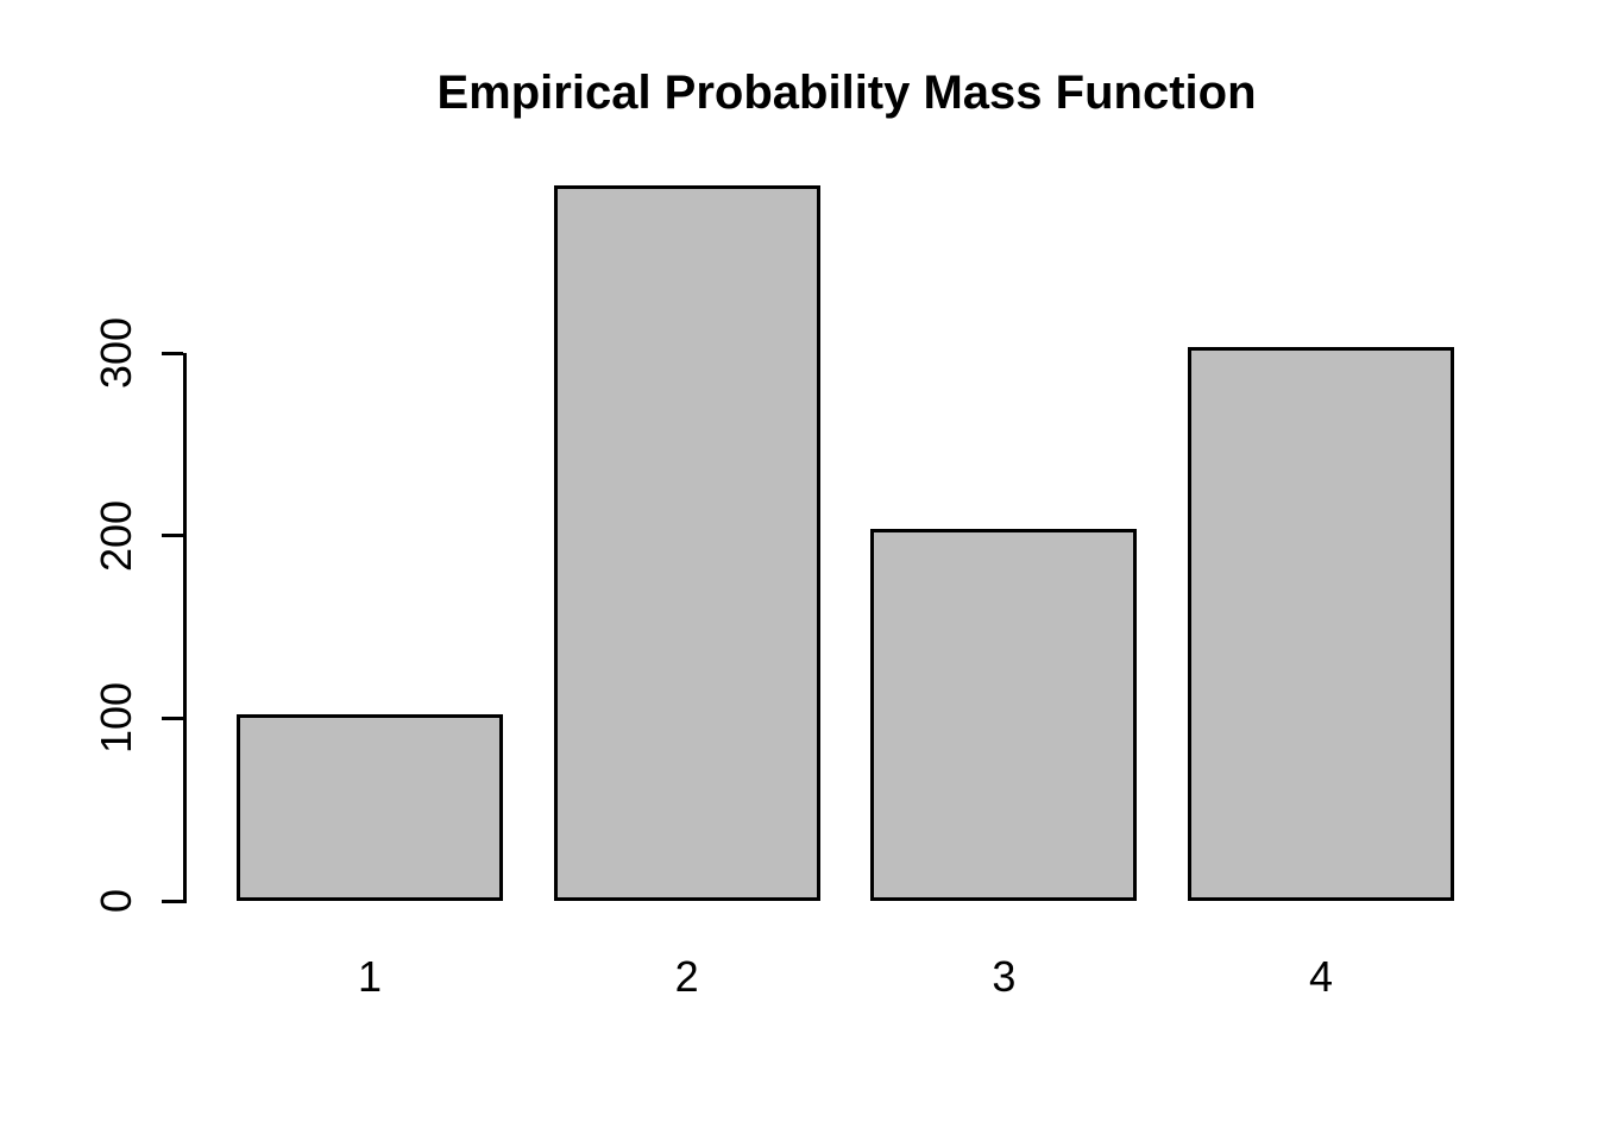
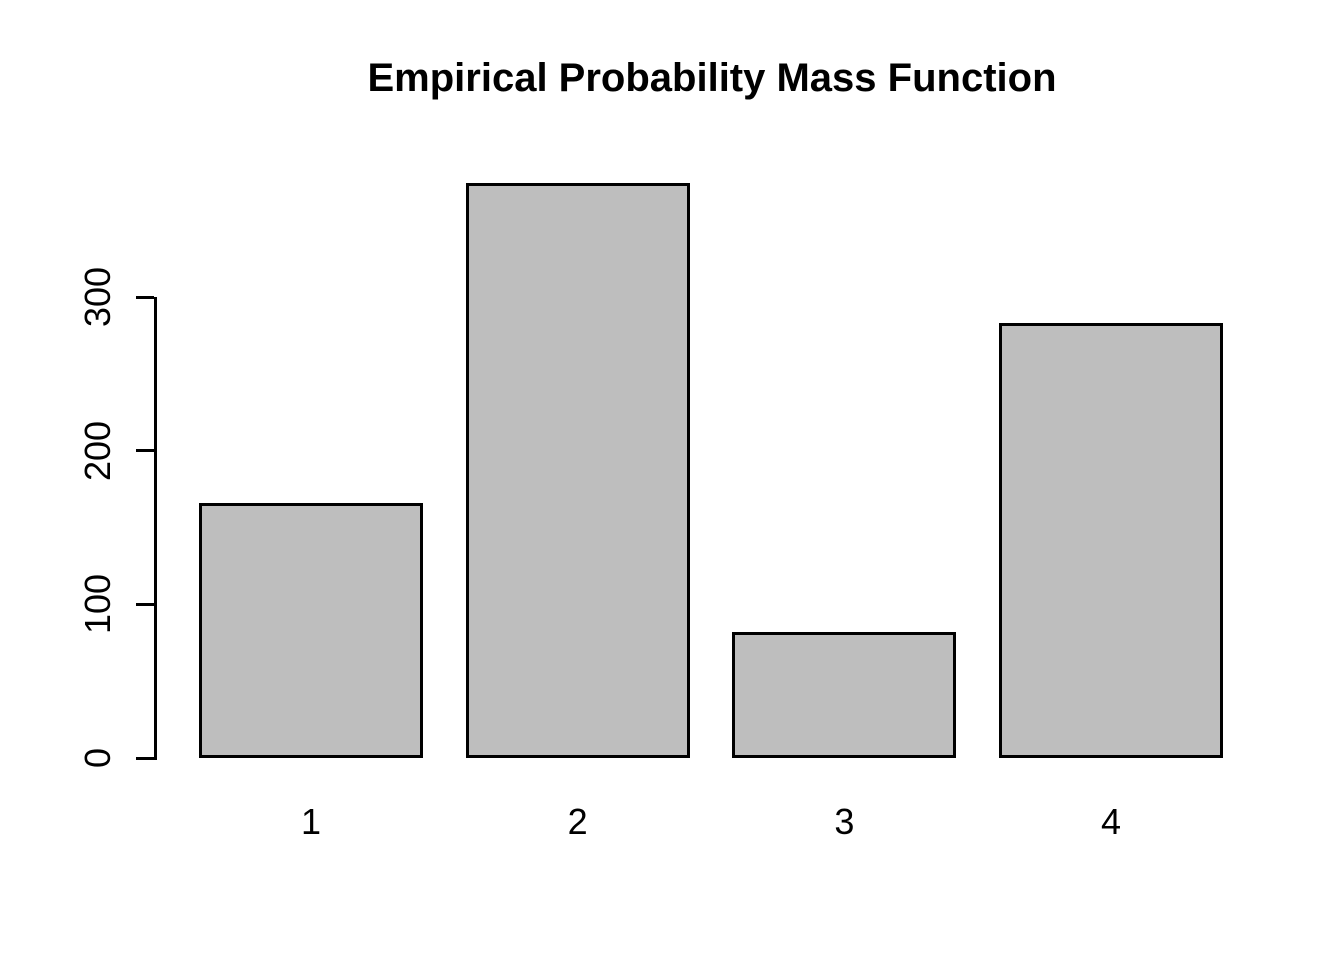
1: 102 -> 166
2: 392 -> 374
3: 204 -> 82
4: 303 -> 283
